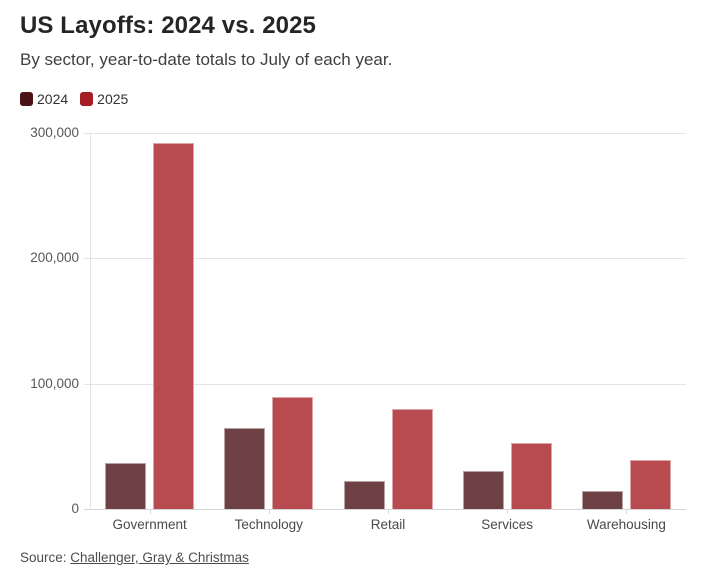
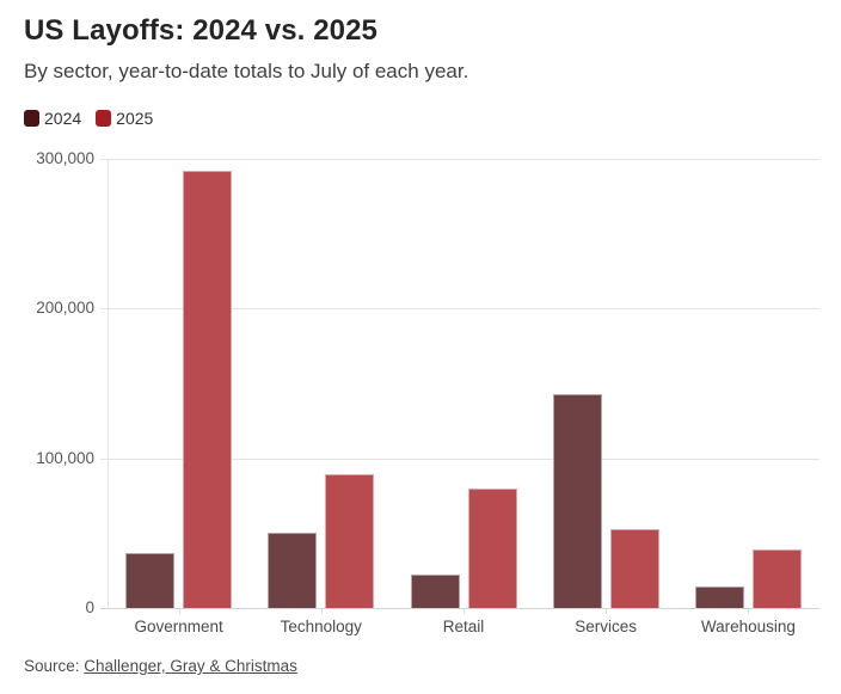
2024/Technology: 65000 -> 50000
2024/Services: 30000 -> 143000
